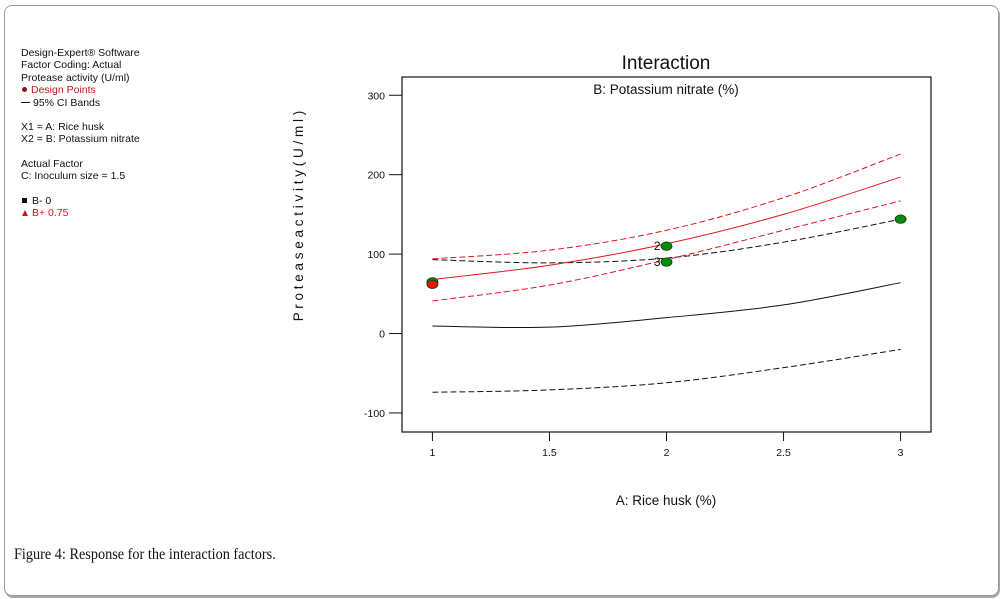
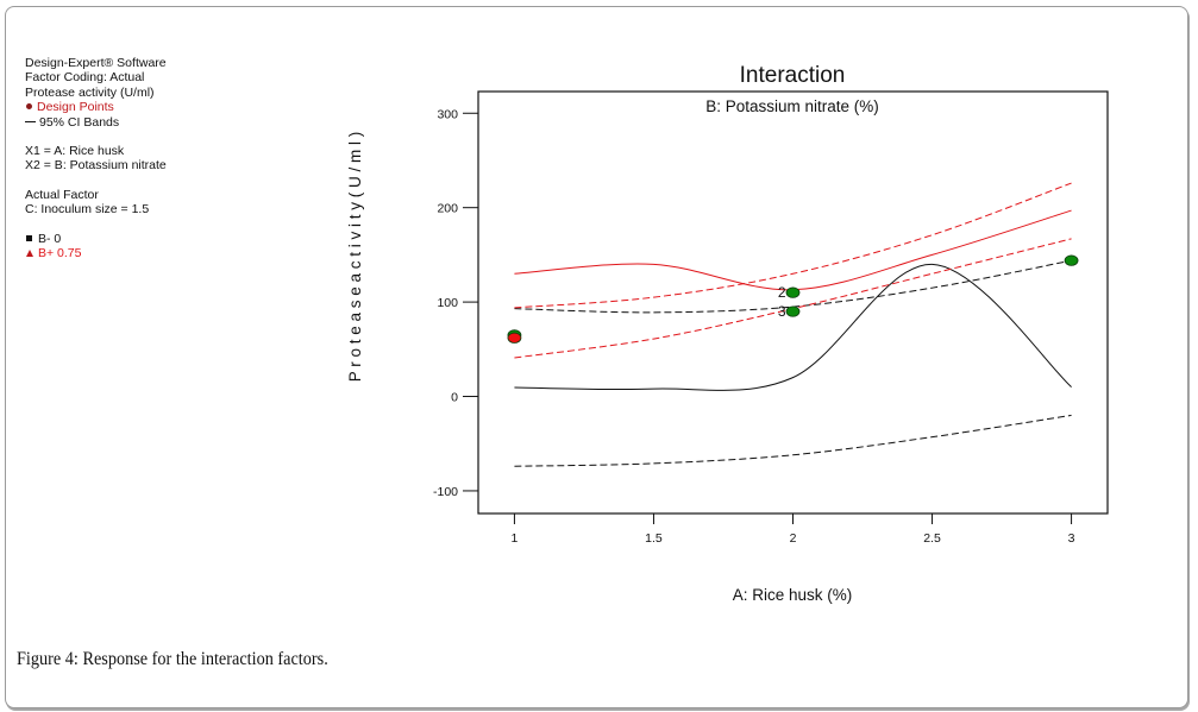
B+ 0.75/1: 70 -> 130
B+ 0.75/1.5: 90 -> 140
B- 0/2.5: 40 -> 140
B- 0/3: 60 -> 10
